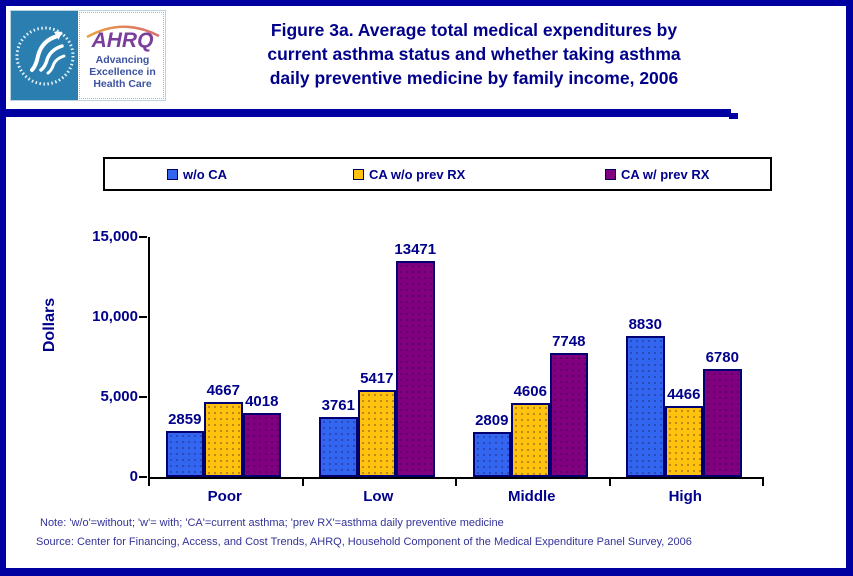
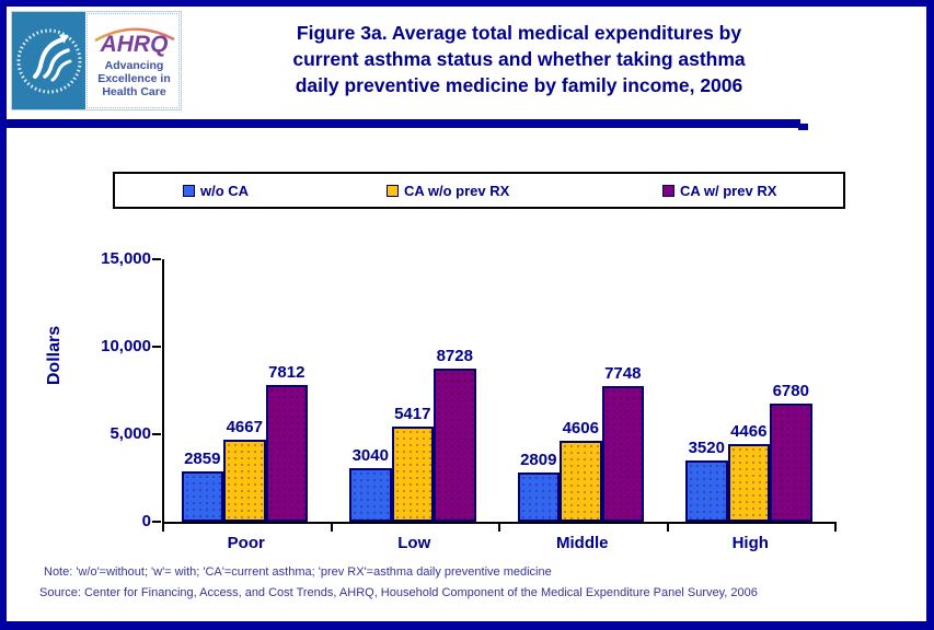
CA w/ prev RX/Poor: 4018 -> 7812
w/o CA/Low: 3761 -> 3040
CA w/ prev RX/Low: 13471 -> 8728
w/o CA/High: 8830 -> 3520
